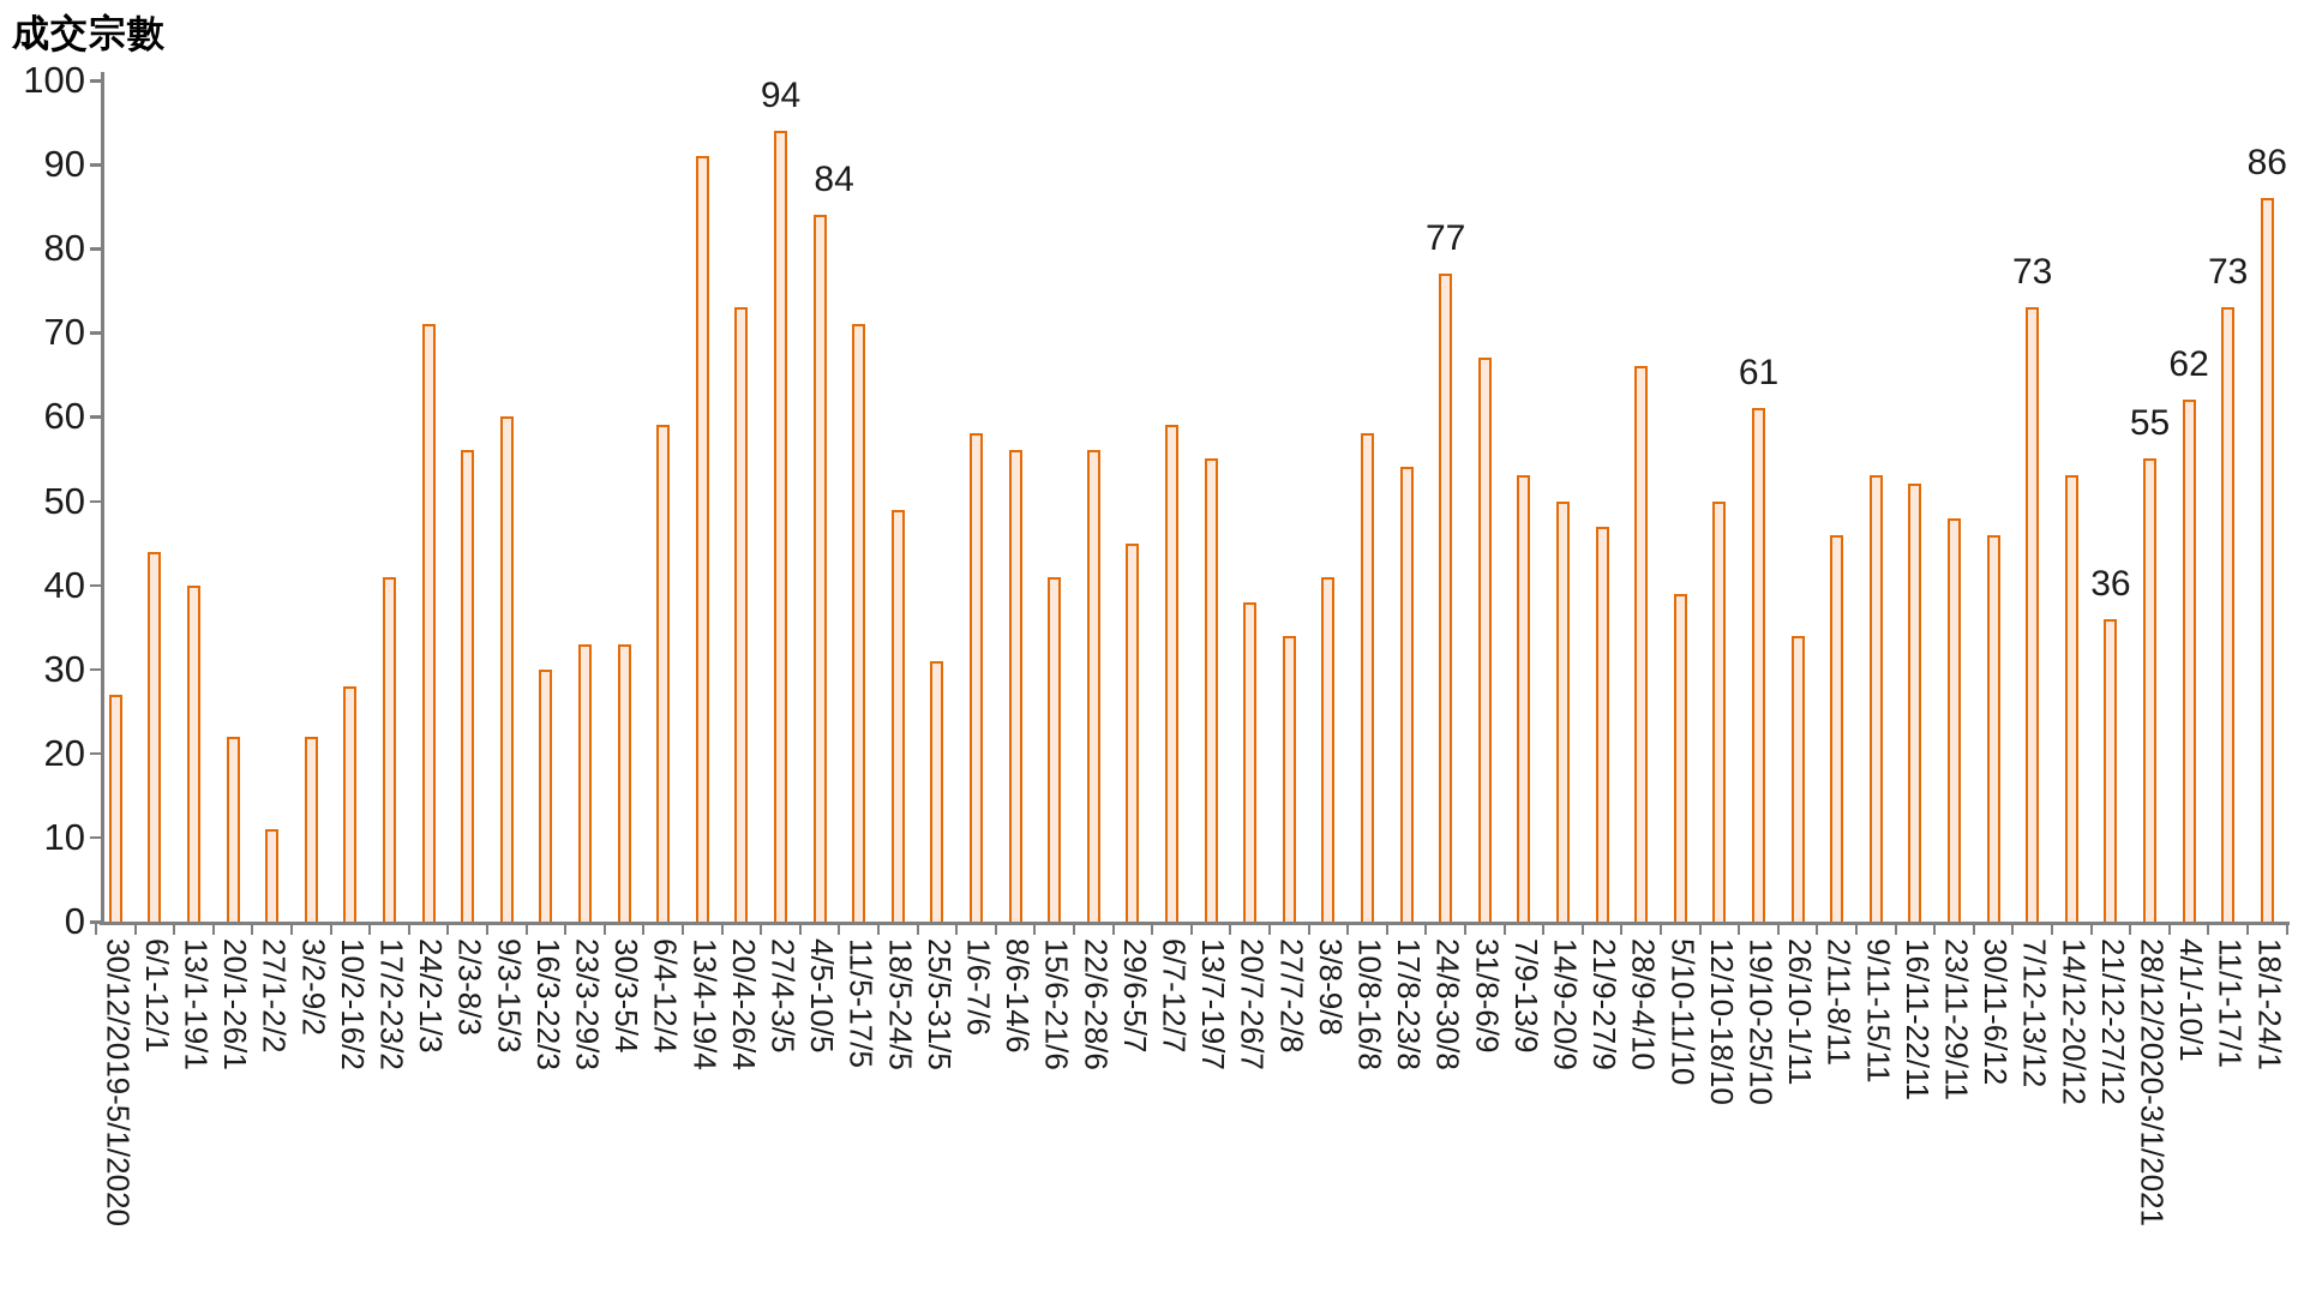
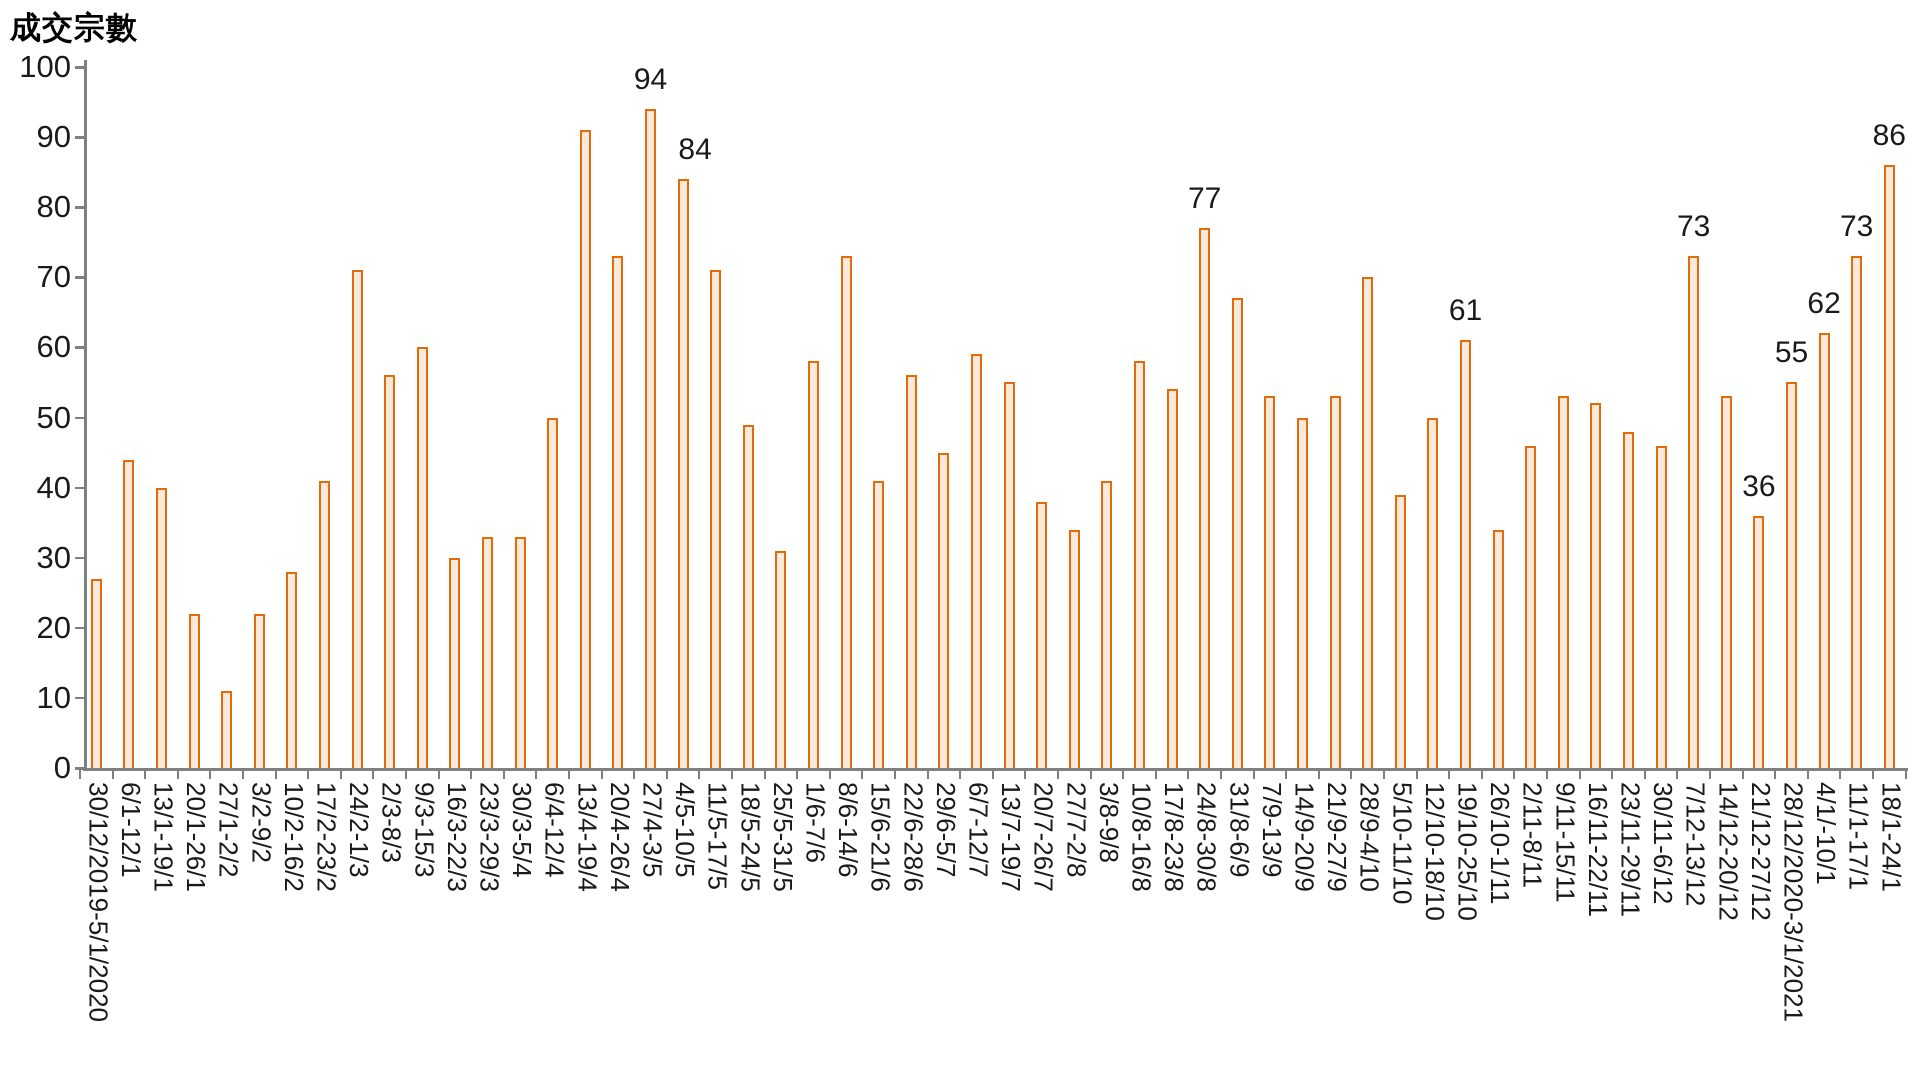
6/4-12/4: 59 -> 50
8/6-14/6: 56 -> 73
21/9-27/9: 47 -> 53
28/9-4/10: 66 -> 70
